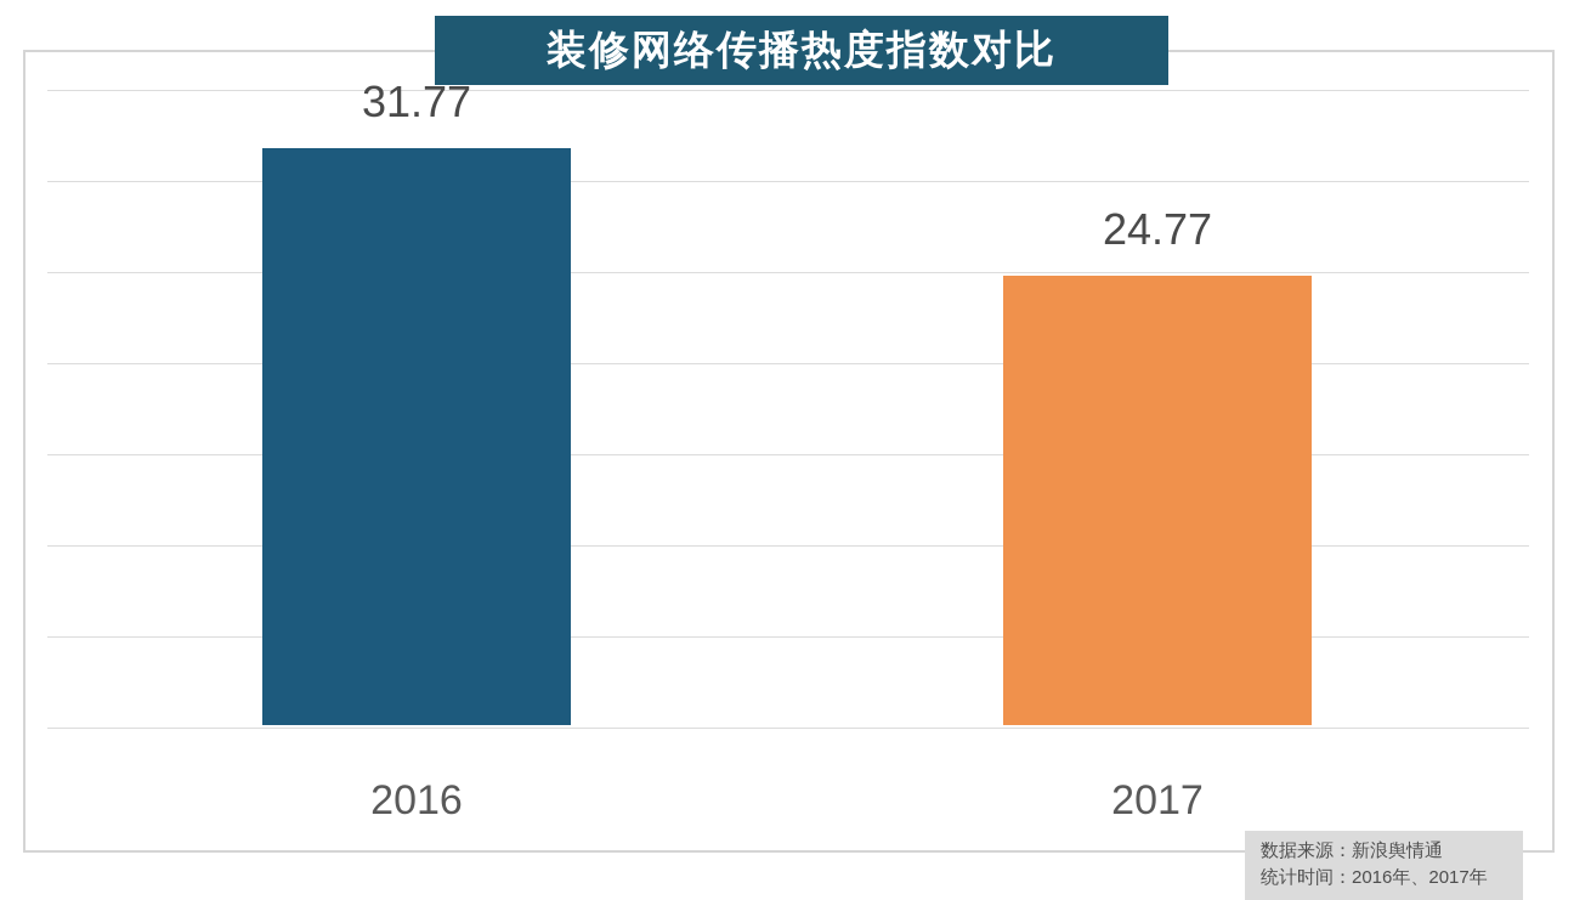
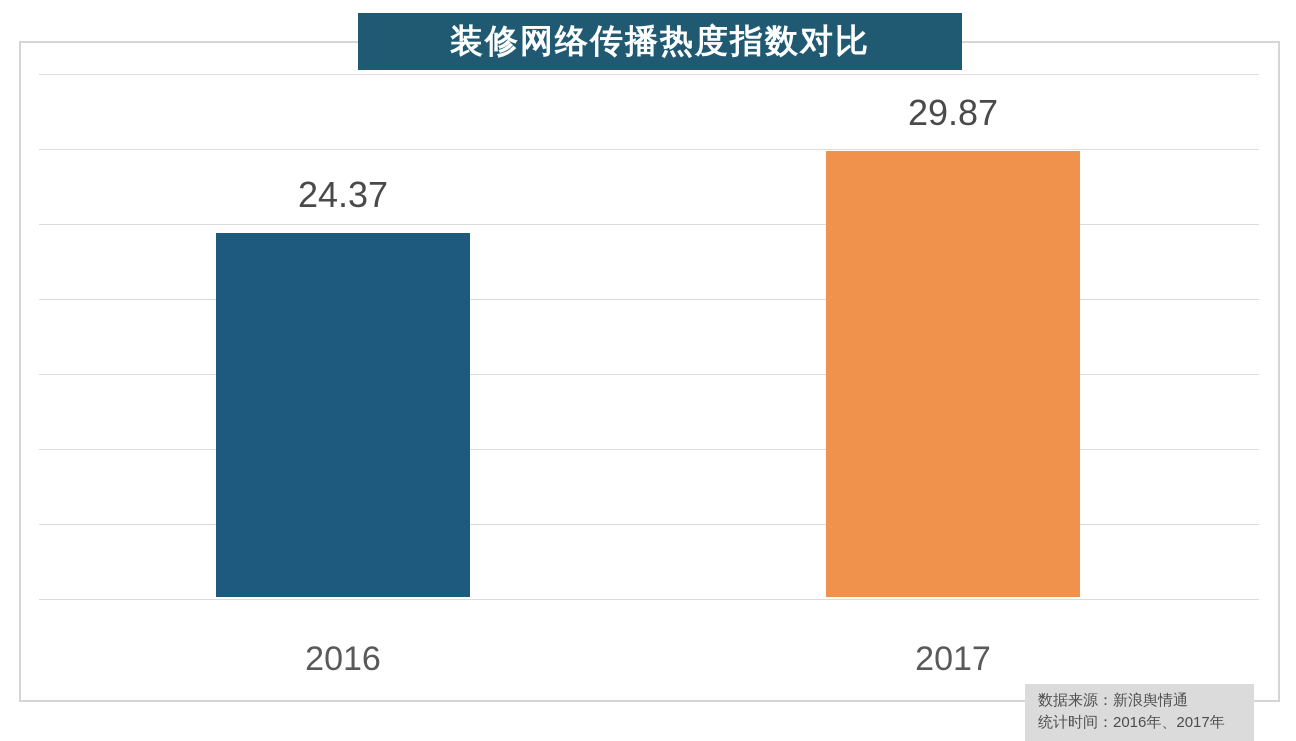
2016: 31.77 -> 24.37
2017: 24.77 -> 29.87
